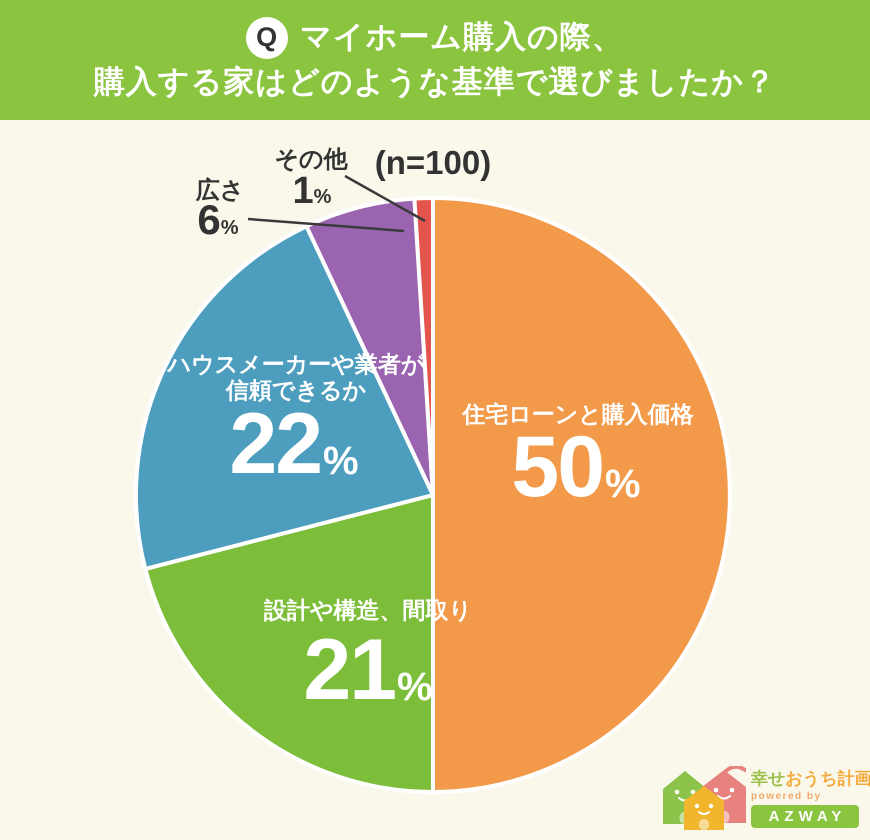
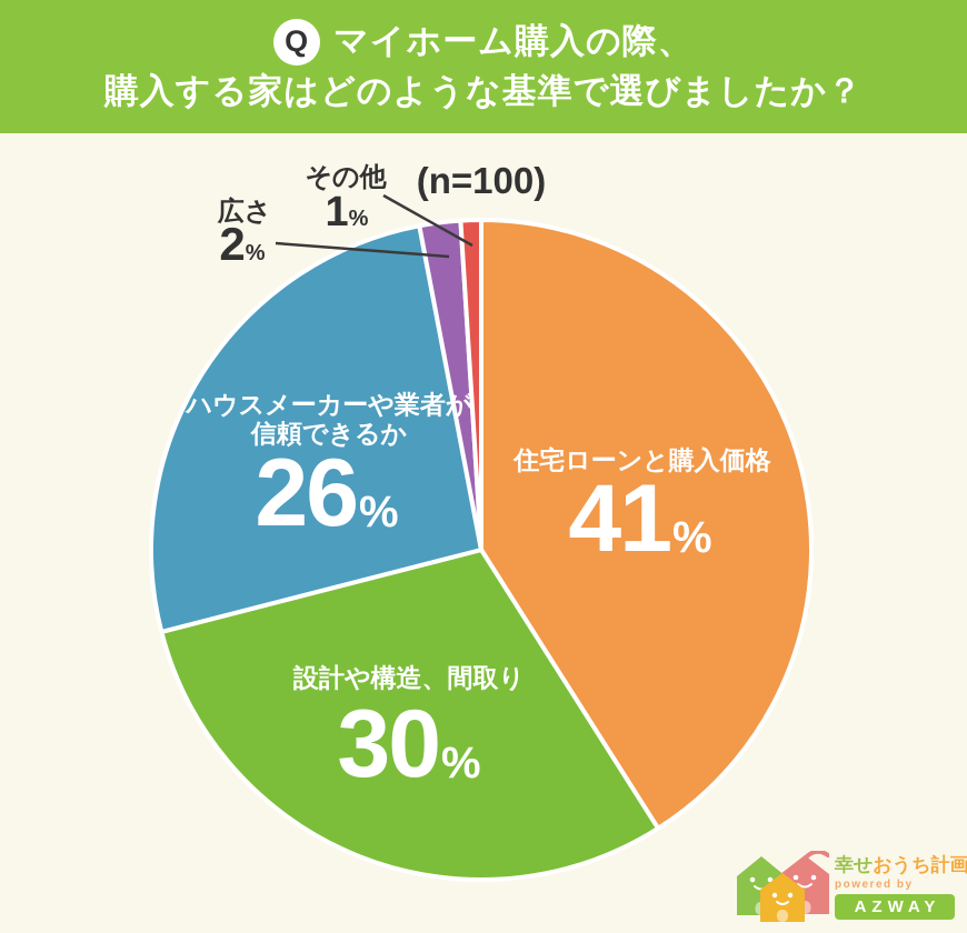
住宅ローンと購入価格: 50 -> 41
設計や構造、間取り: 21 -> 30
ハウスメーカーや業者が信頼できるか: 22 -> 26
広さ: 6 -> 2
